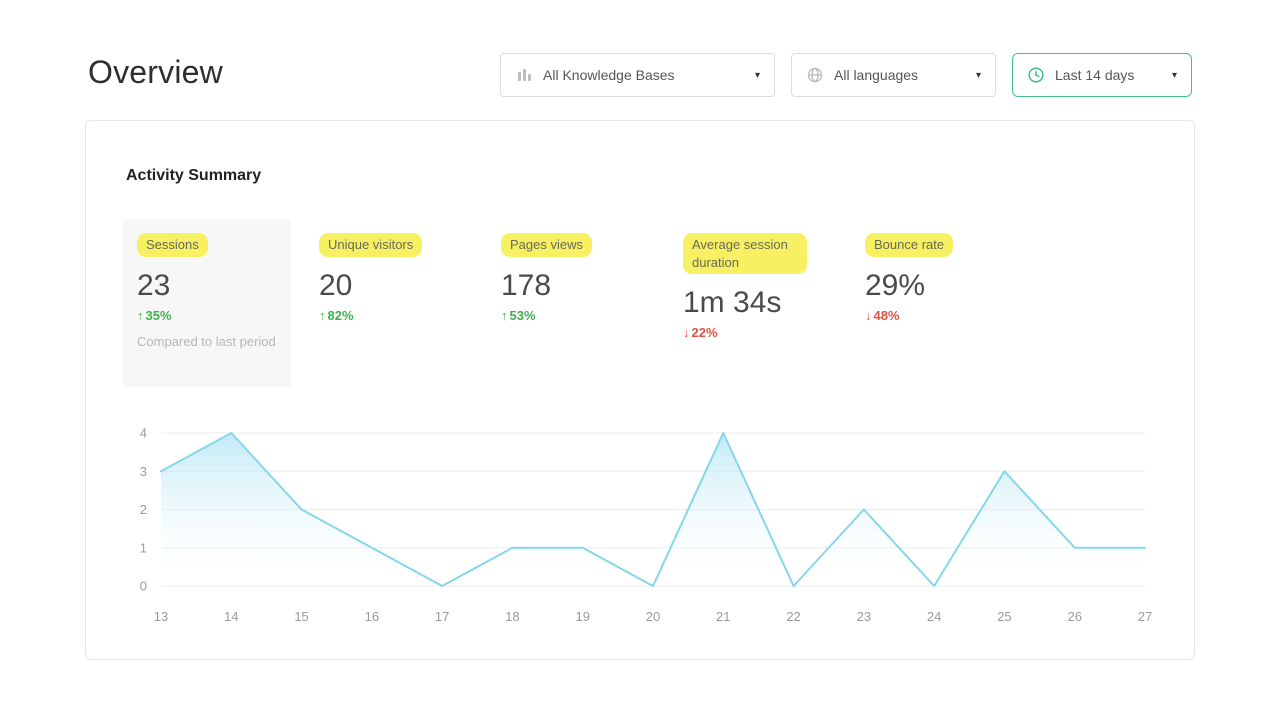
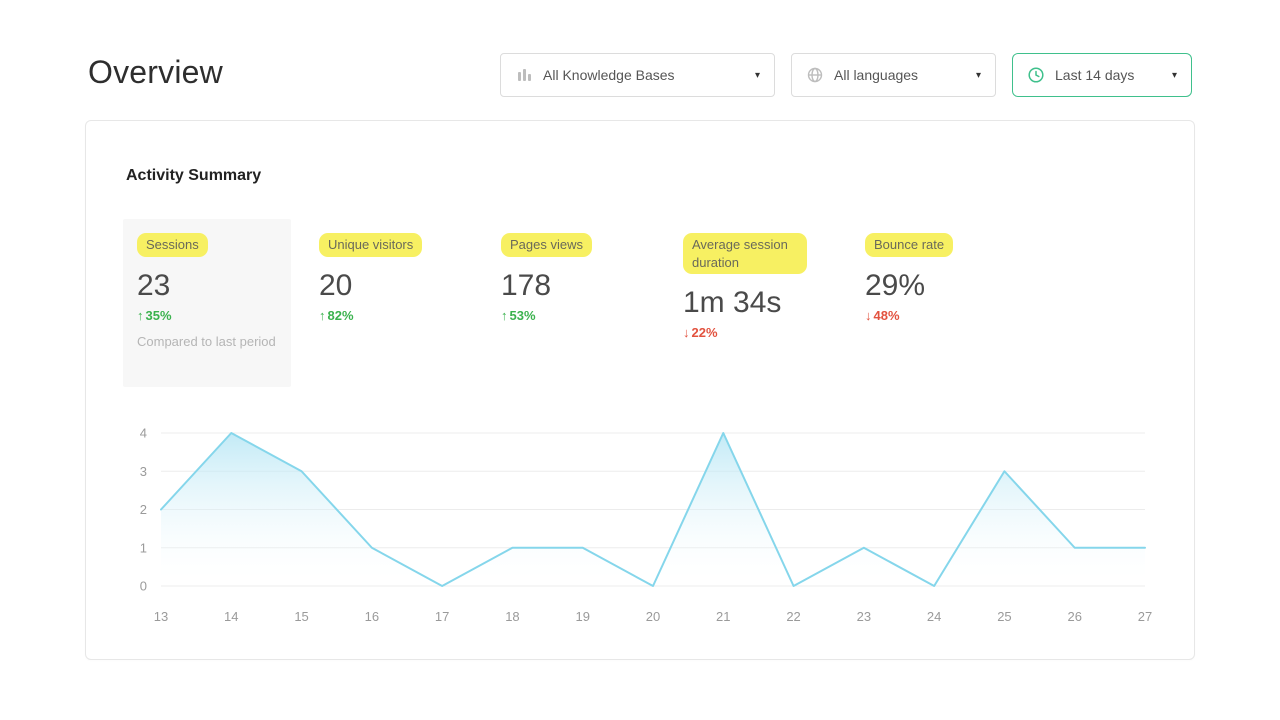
13: 3 -> 2
15: 2 -> 3
23: 2 -> 1
